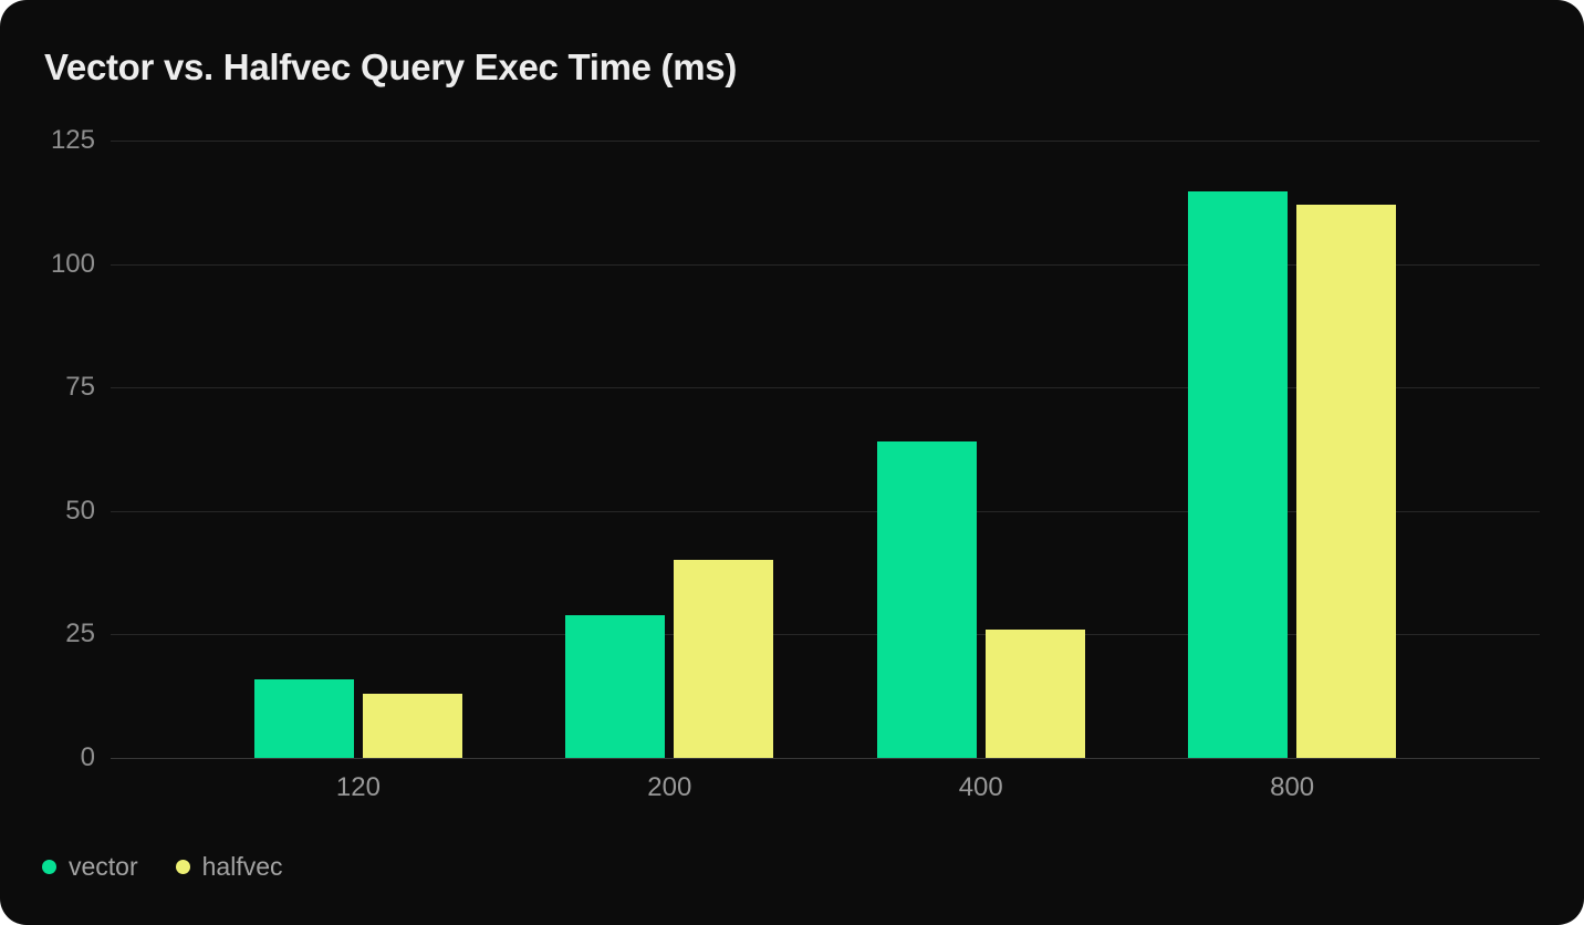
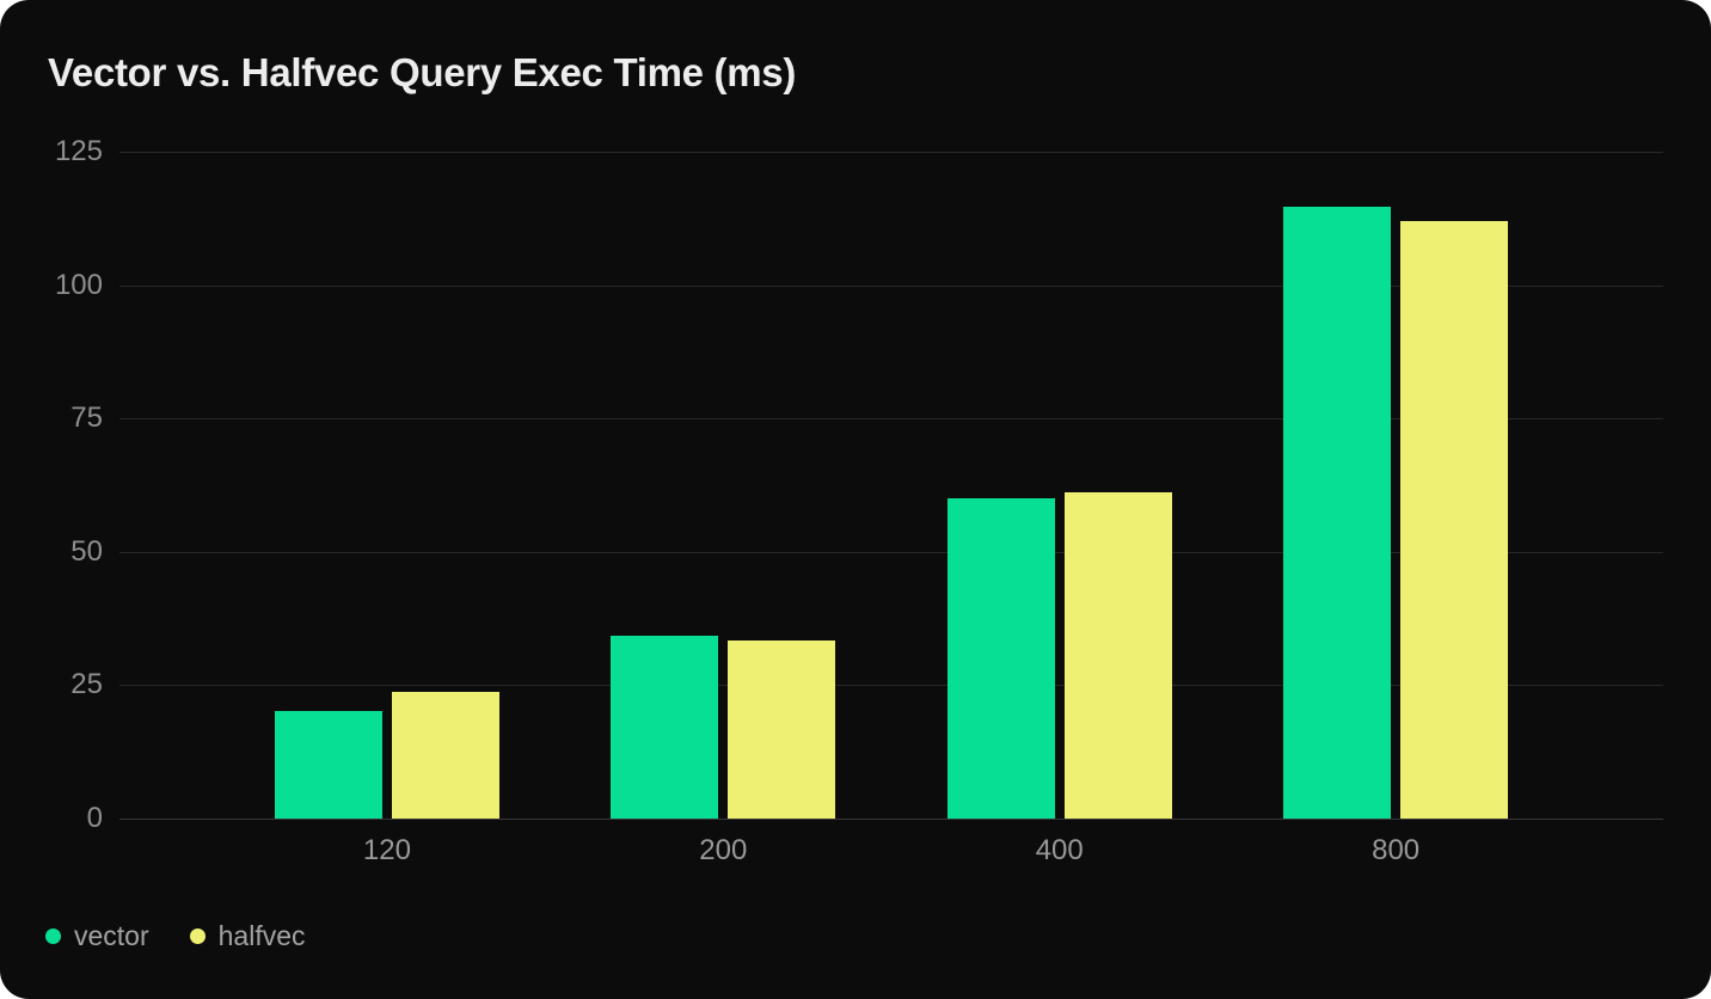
vector/120: 16 -> 20
halfvec/120: 13 -> 24
vector/200: 29 -> 34
halfvec/200: 40 -> 33
vector/400: 64 -> 60
halfvec/400: 26 -> 61
